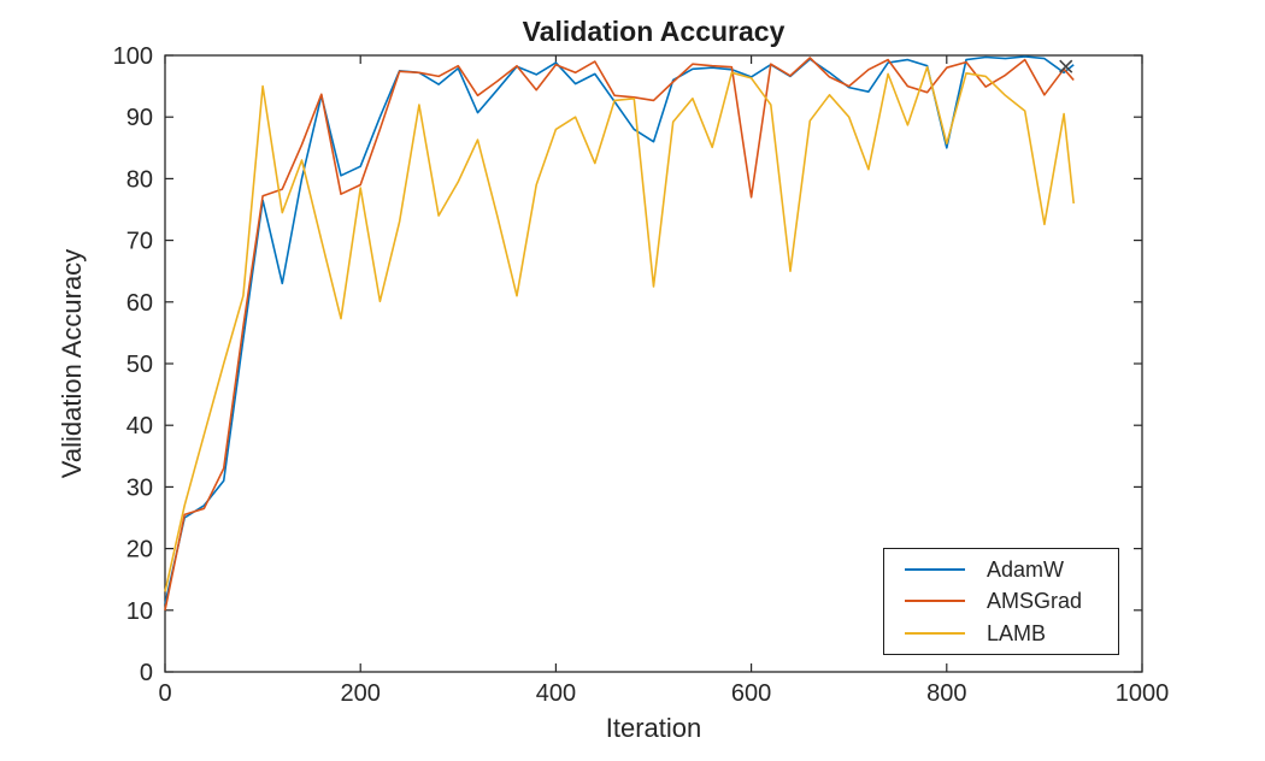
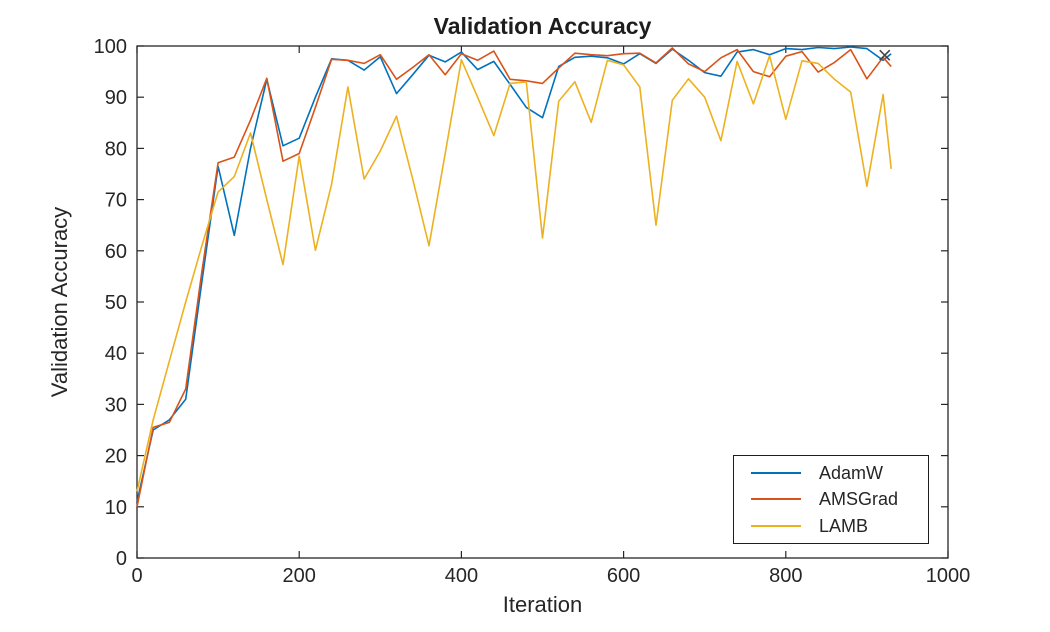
LAMB/100: 95 -> 72
LAMB/400: 88 -> 97
AMSGrad/600: 77 -> 98
AdamW/800: 85 -> 100
